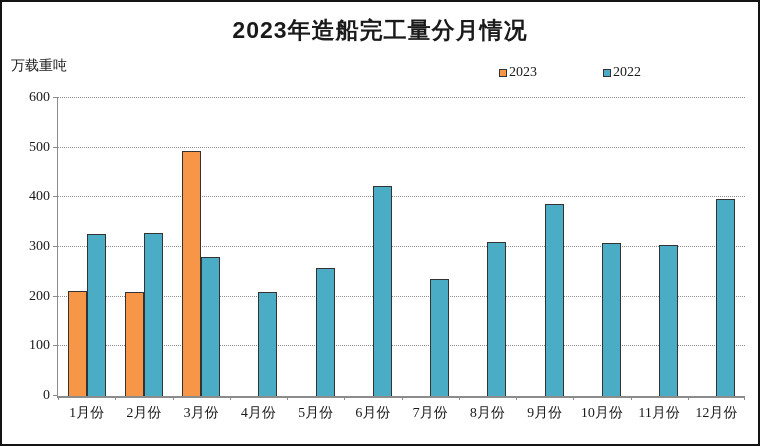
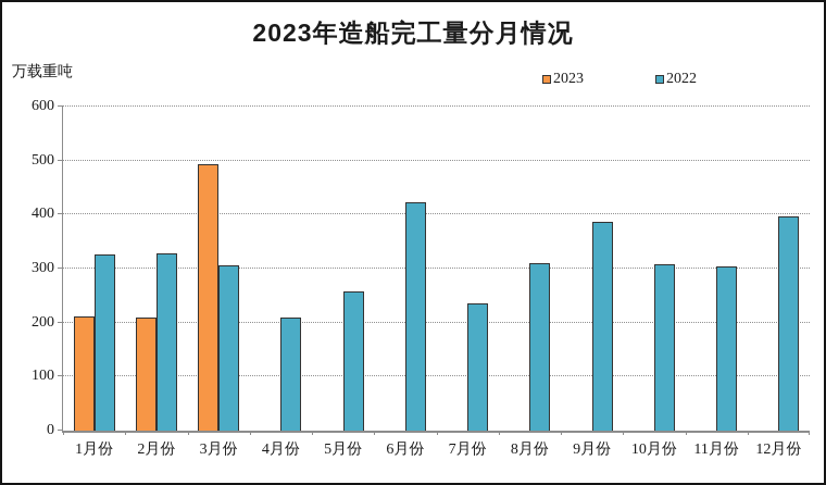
2022/3月份: 280 -> 310
